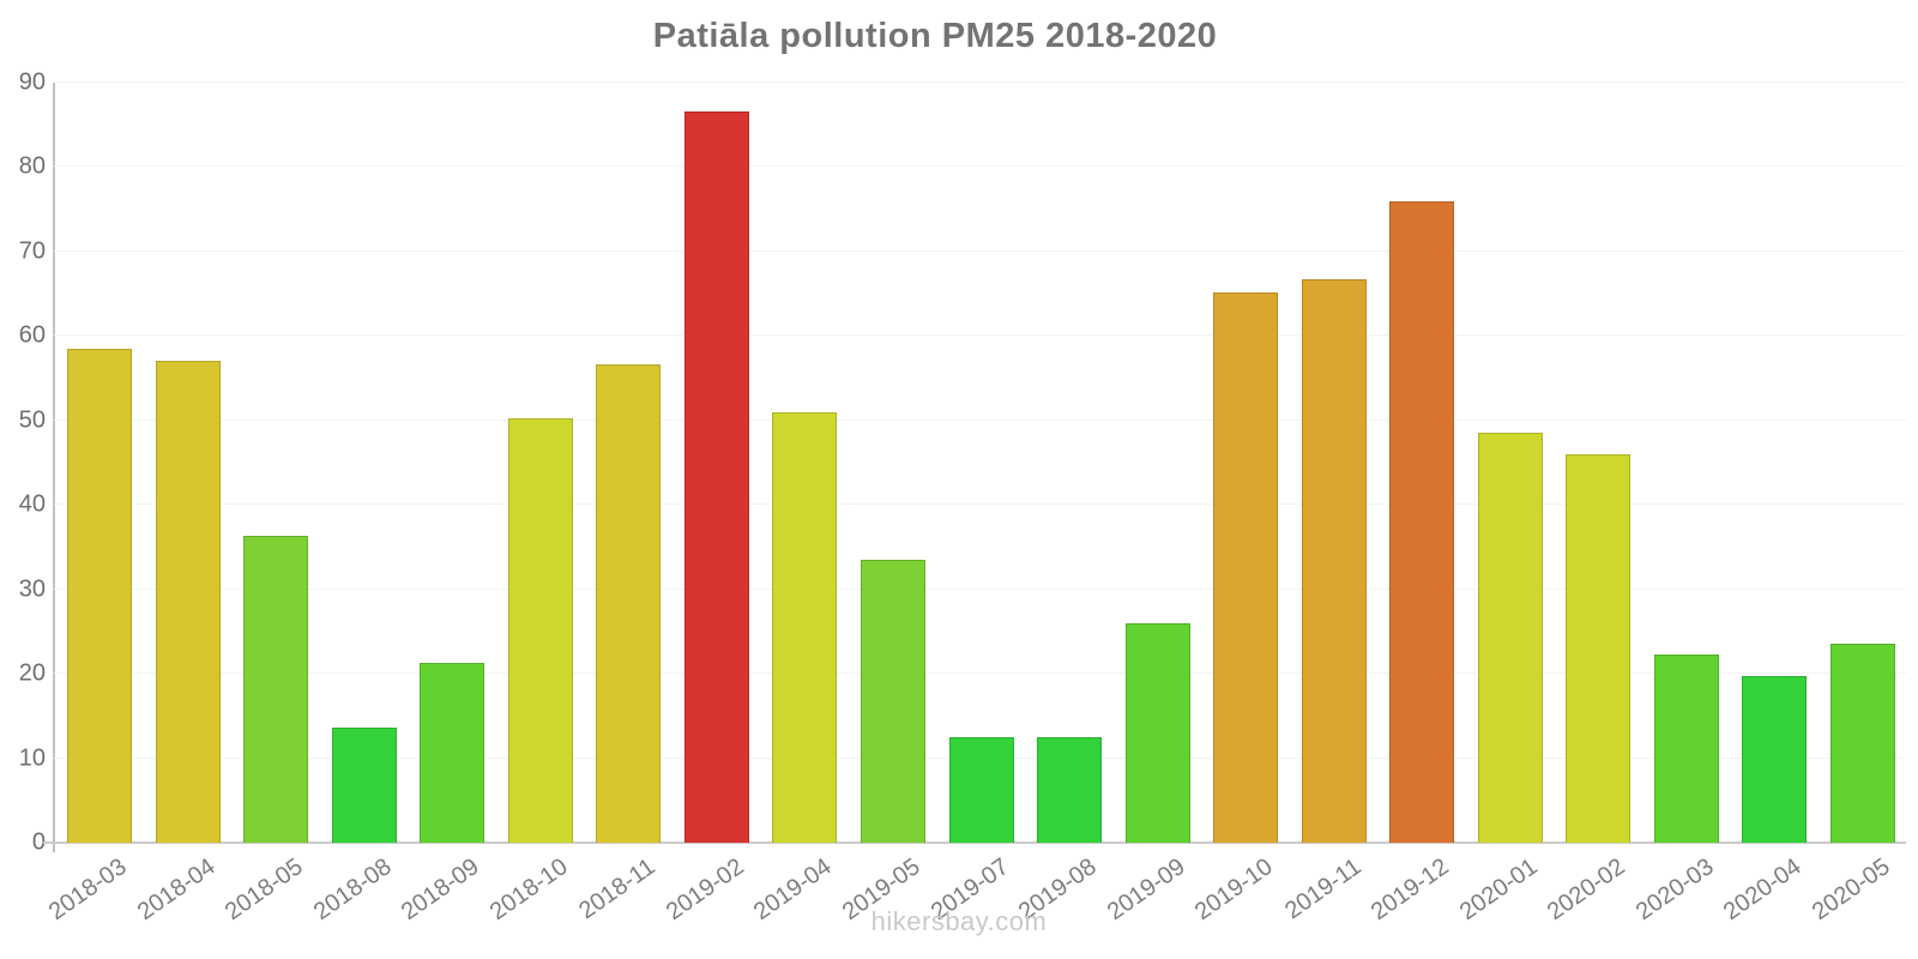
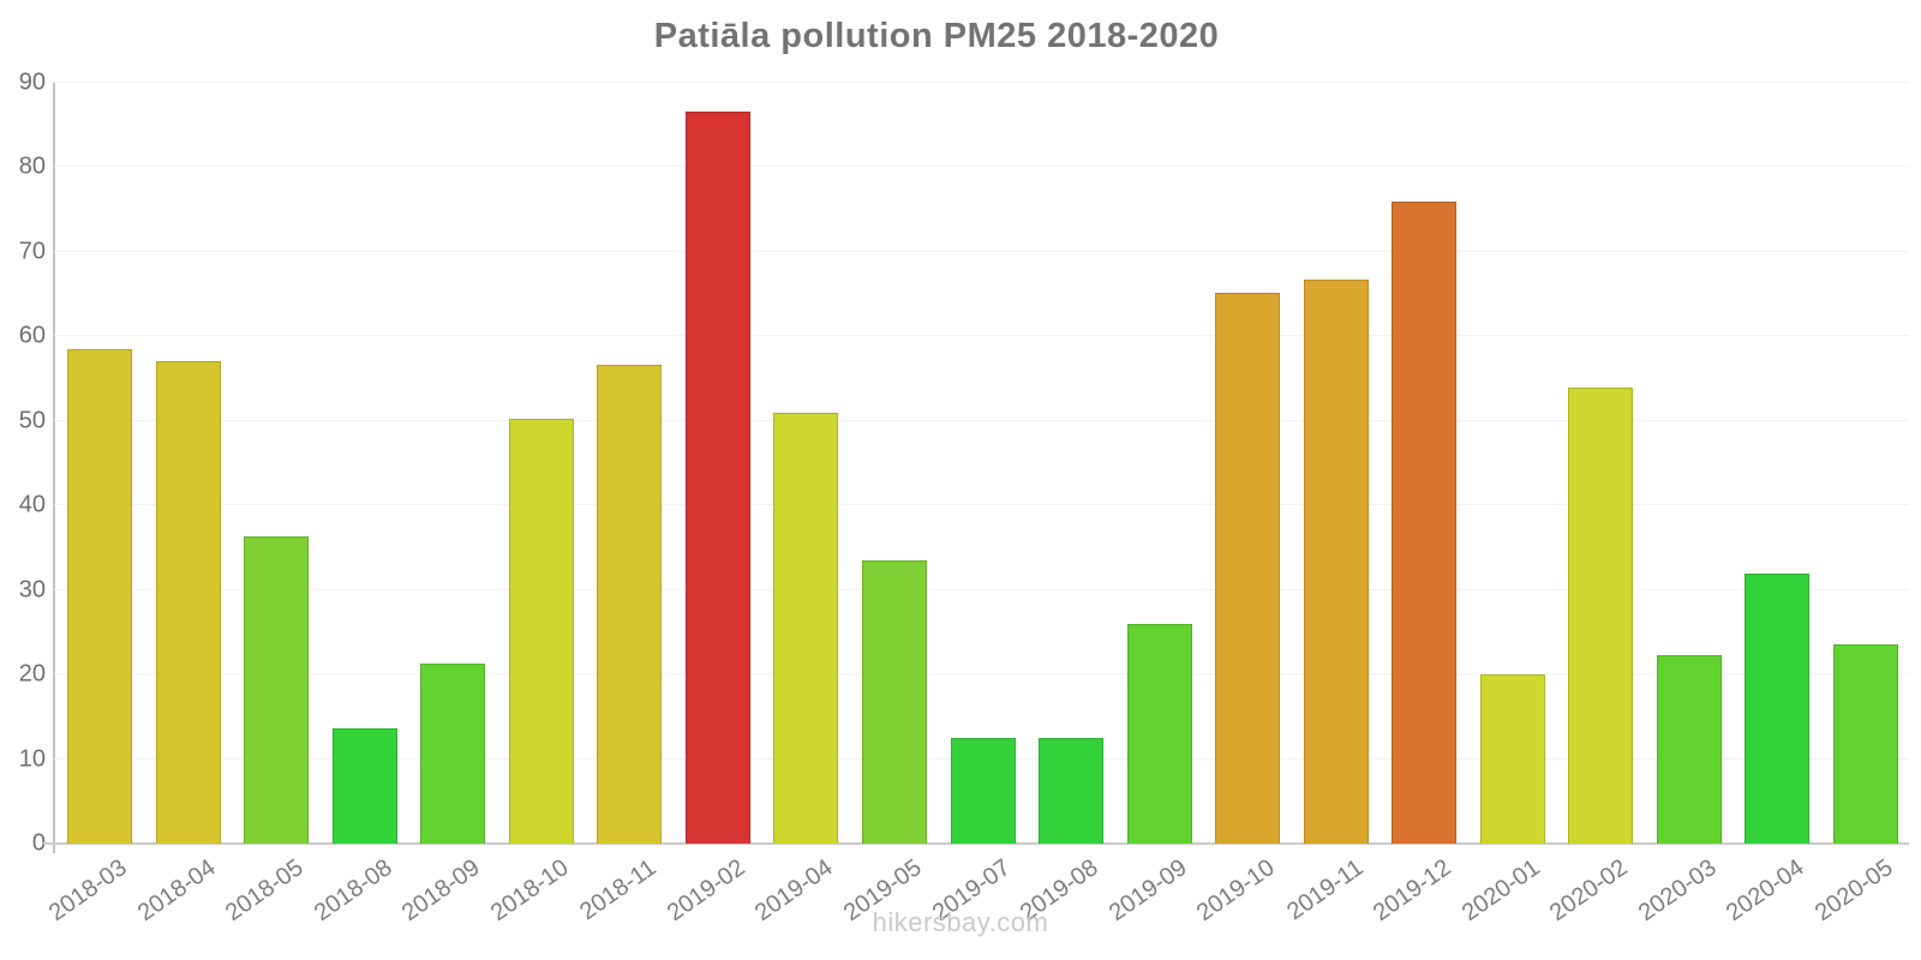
2020-01: 49 -> 20
2020-02: 46 -> 54
2020-04: 20 -> 32
